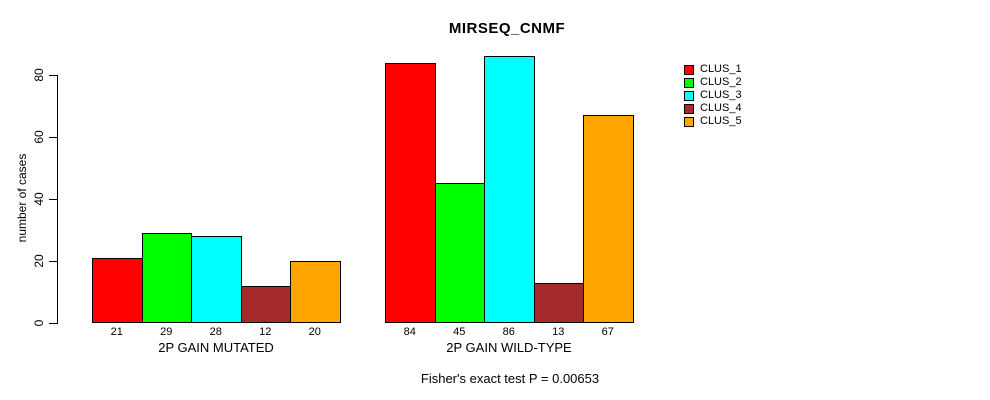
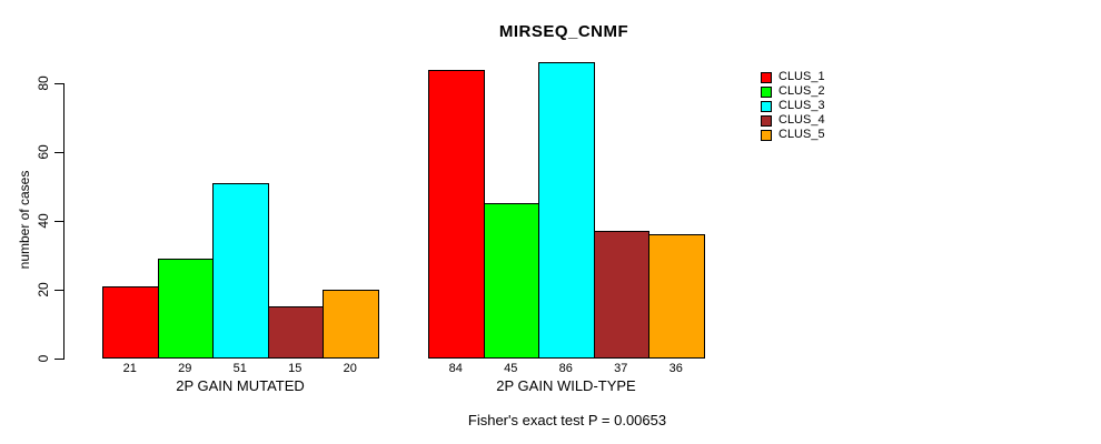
CLUS_3/2P GAIN MUTATED: 28 -> 51
CLUS_4/2P GAIN MUTATED: 12 -> 15
CLUS_4/2P GAIN WILD-TYPE: 13 -> 37
CLUS_5/2P GAIN WILD-TYPE: 67 -> 36
